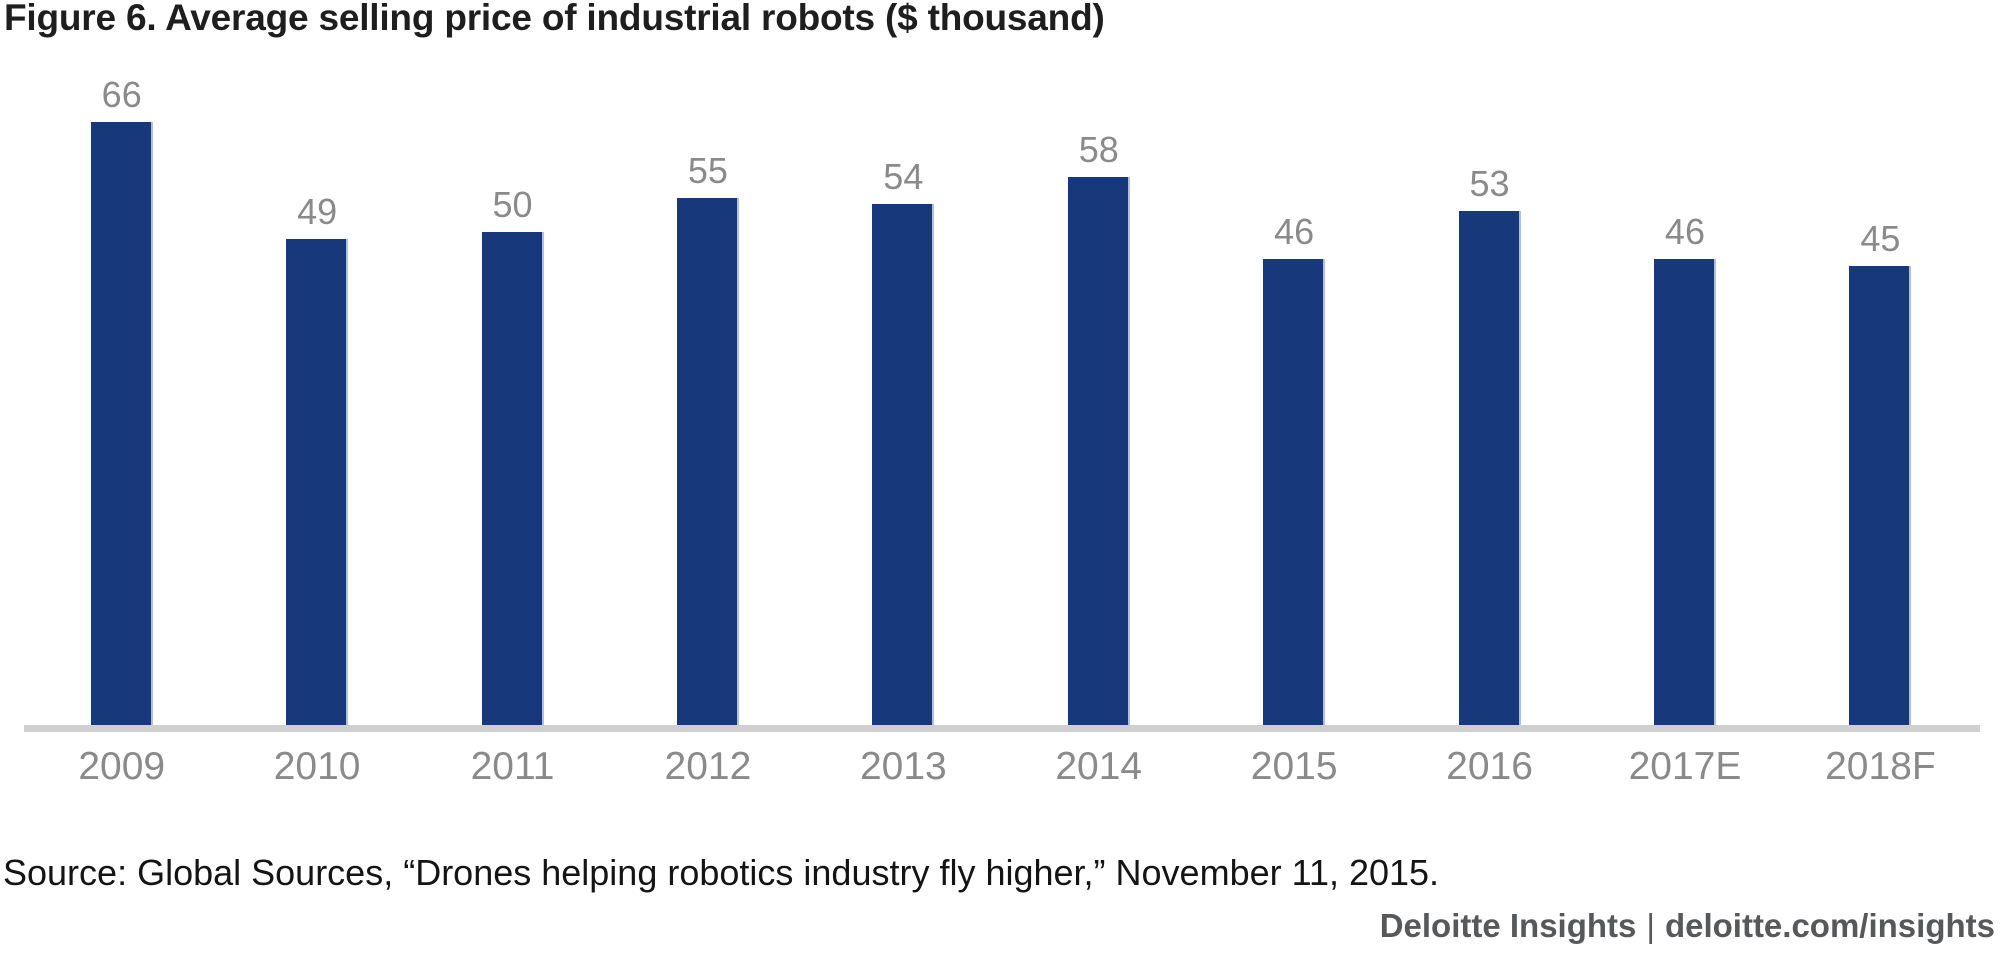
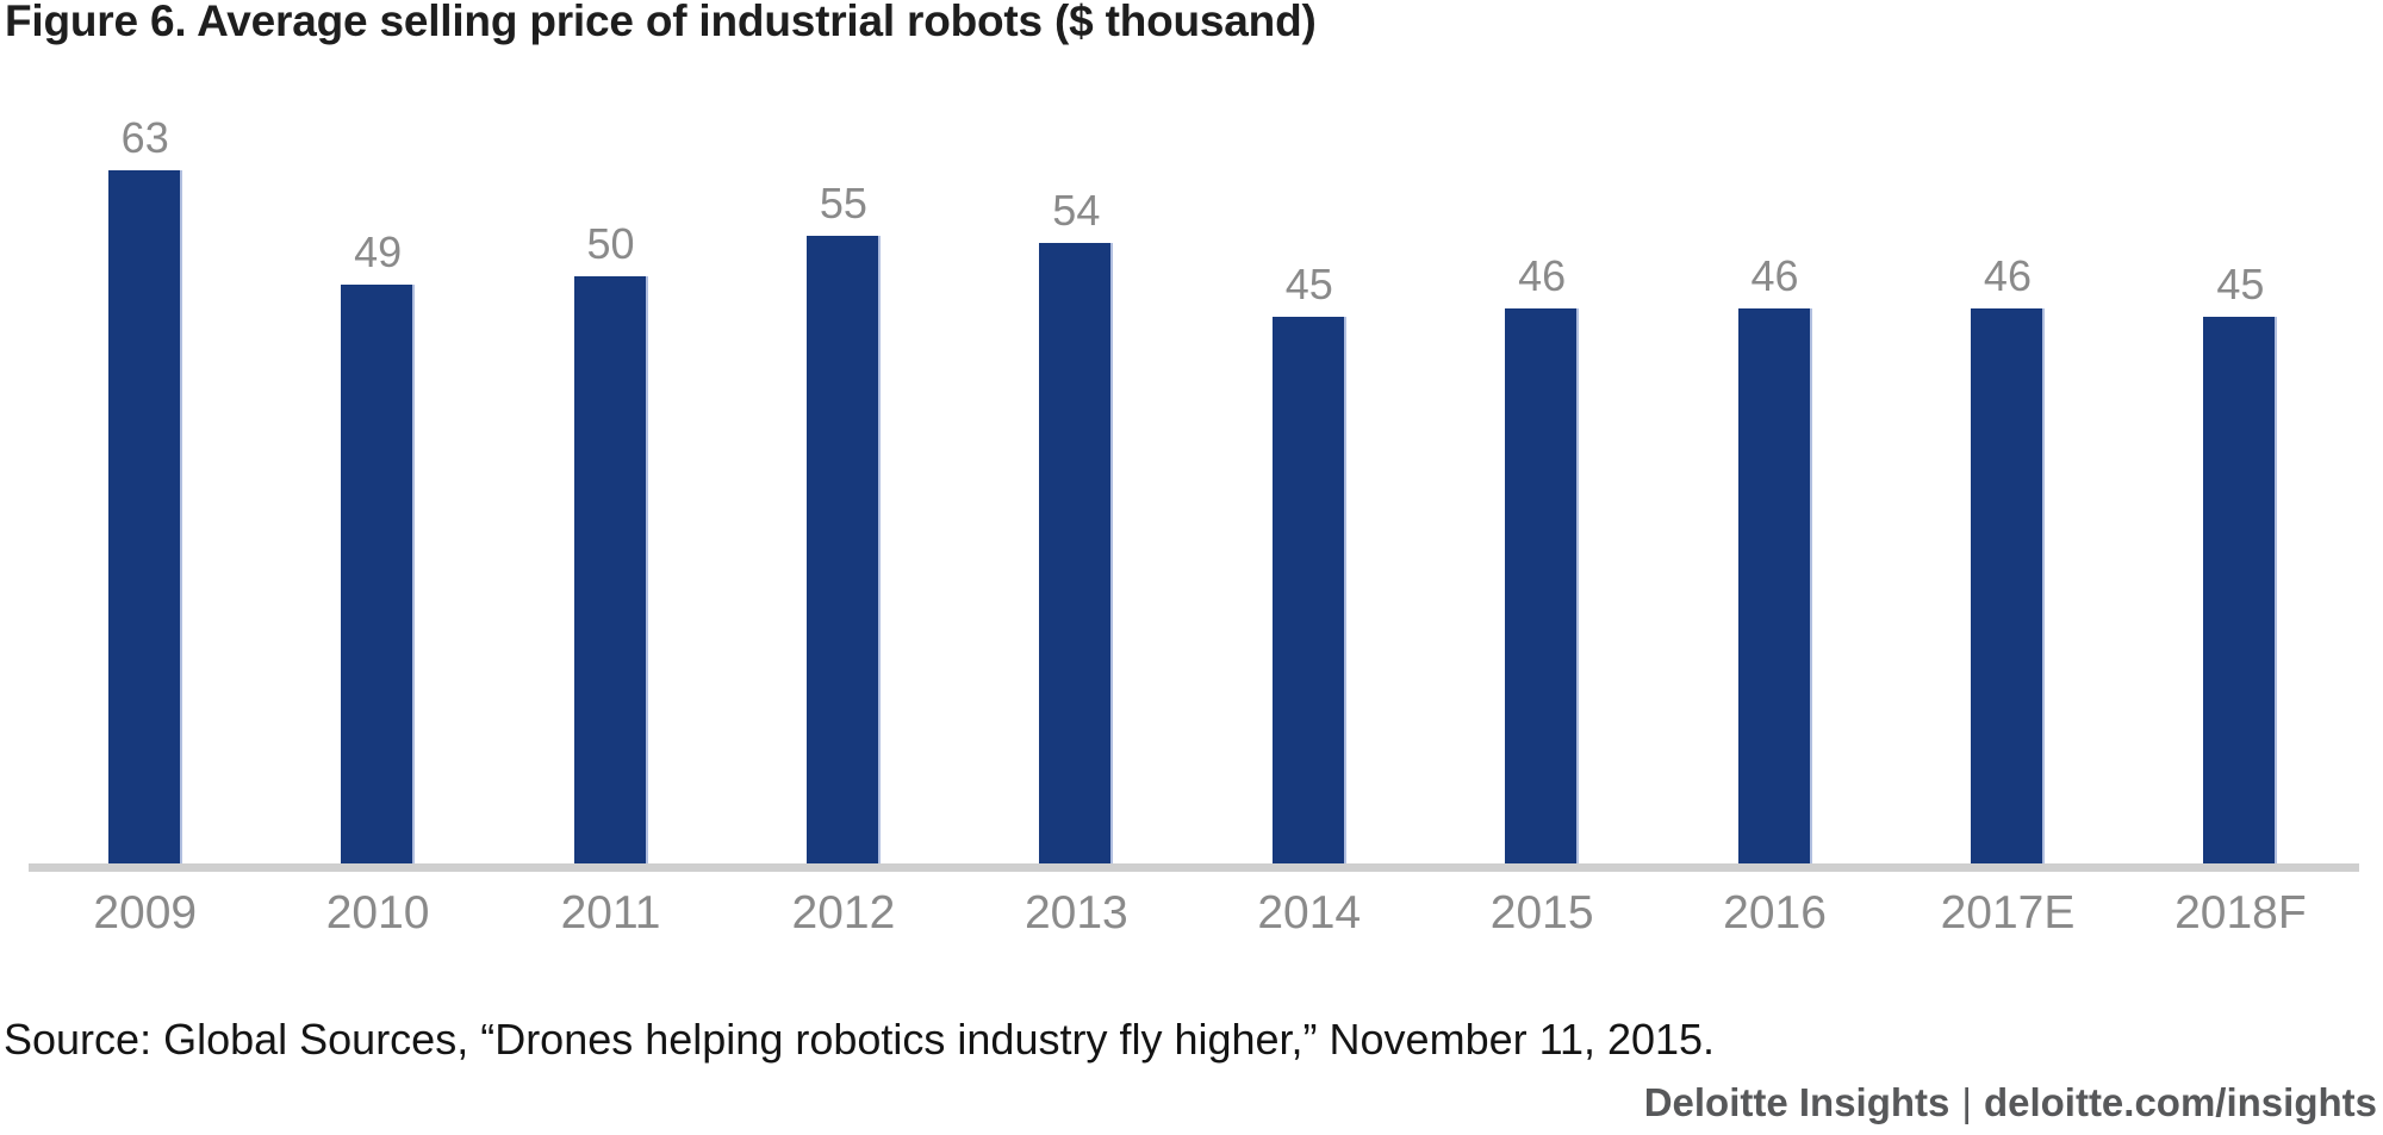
2009: 66 -> 63
2014: 58 -> 45
2016: 53 -> 46
